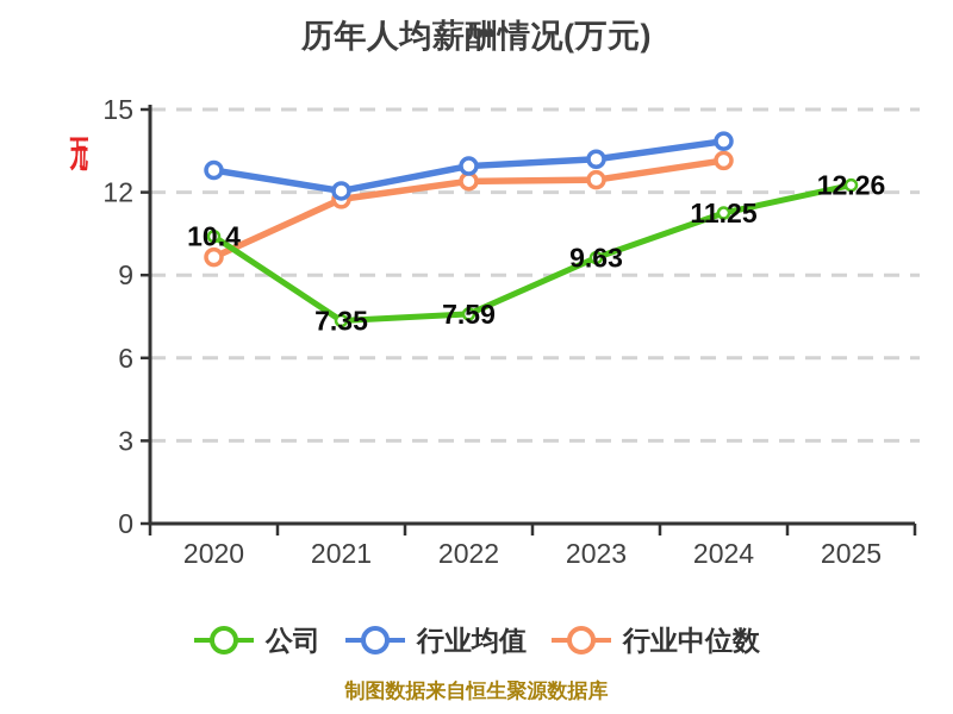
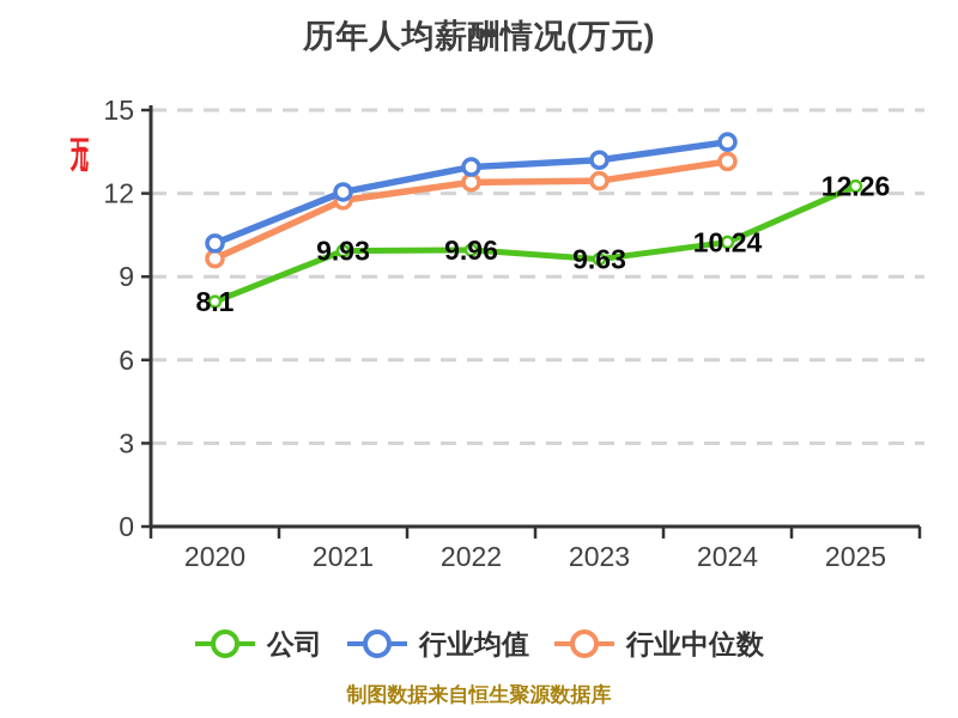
公司/2020: 10.4 -> 8.1
行业均值/2020: 12.8 -> 10.2
公司/2021: 7.35 -> 9.93
公司/2022: 7.59 -> 9.96
公司/2024: 11.25 -> 10.24
